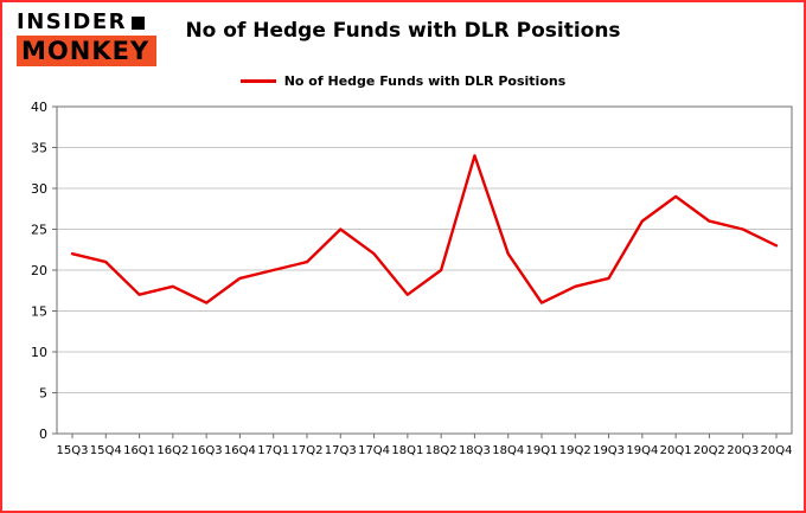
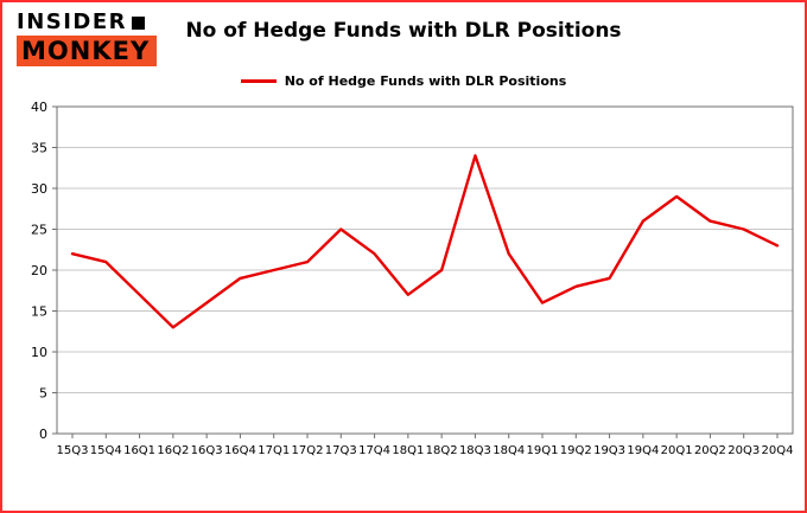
16Q2: 18 -> 13
